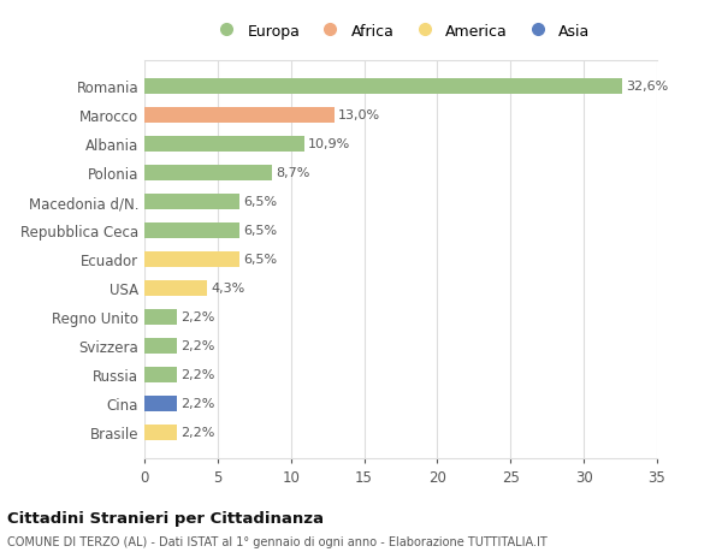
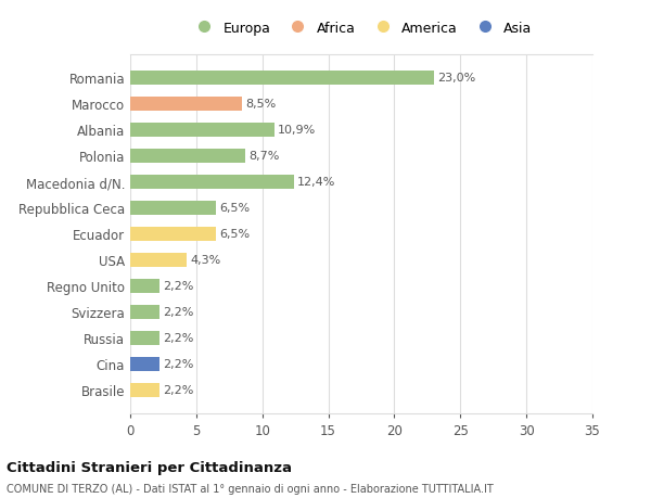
Romania: 32,6% -> 23,0%
Marocco: 13,0% -> 8,5%
Macedonia d/N.: 6,5% -> 12,4%
